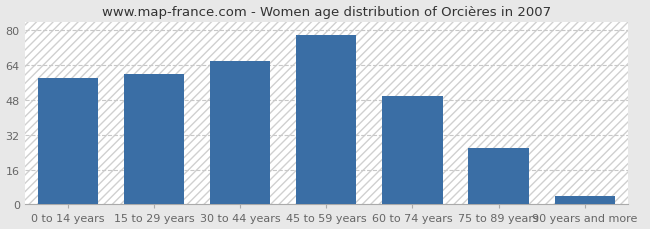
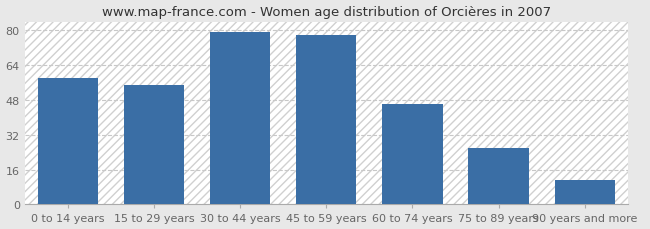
15 to 29 years: 60 -> 55
30 to 44 years: 66 -> 79
60 to 74 years: 50 -> 46
90 years and more: 4 -> 11
